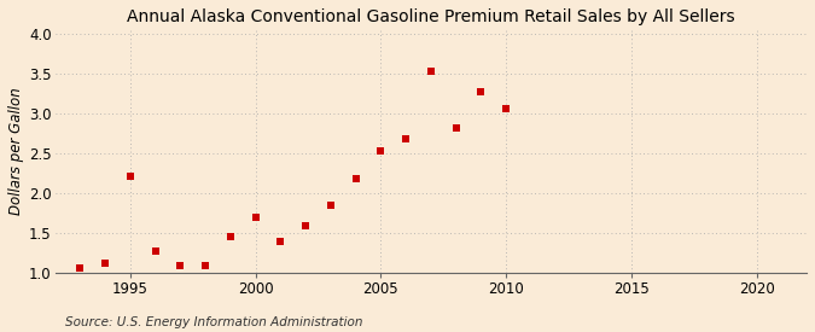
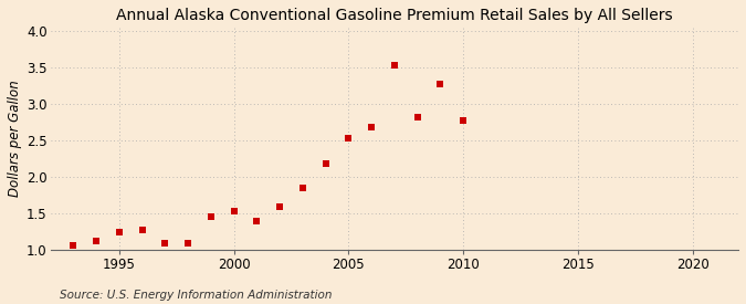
1995: 2.22 -> 1.25
2000: 1.70 -> 1.53
2010: 3.06 -> 2.78
